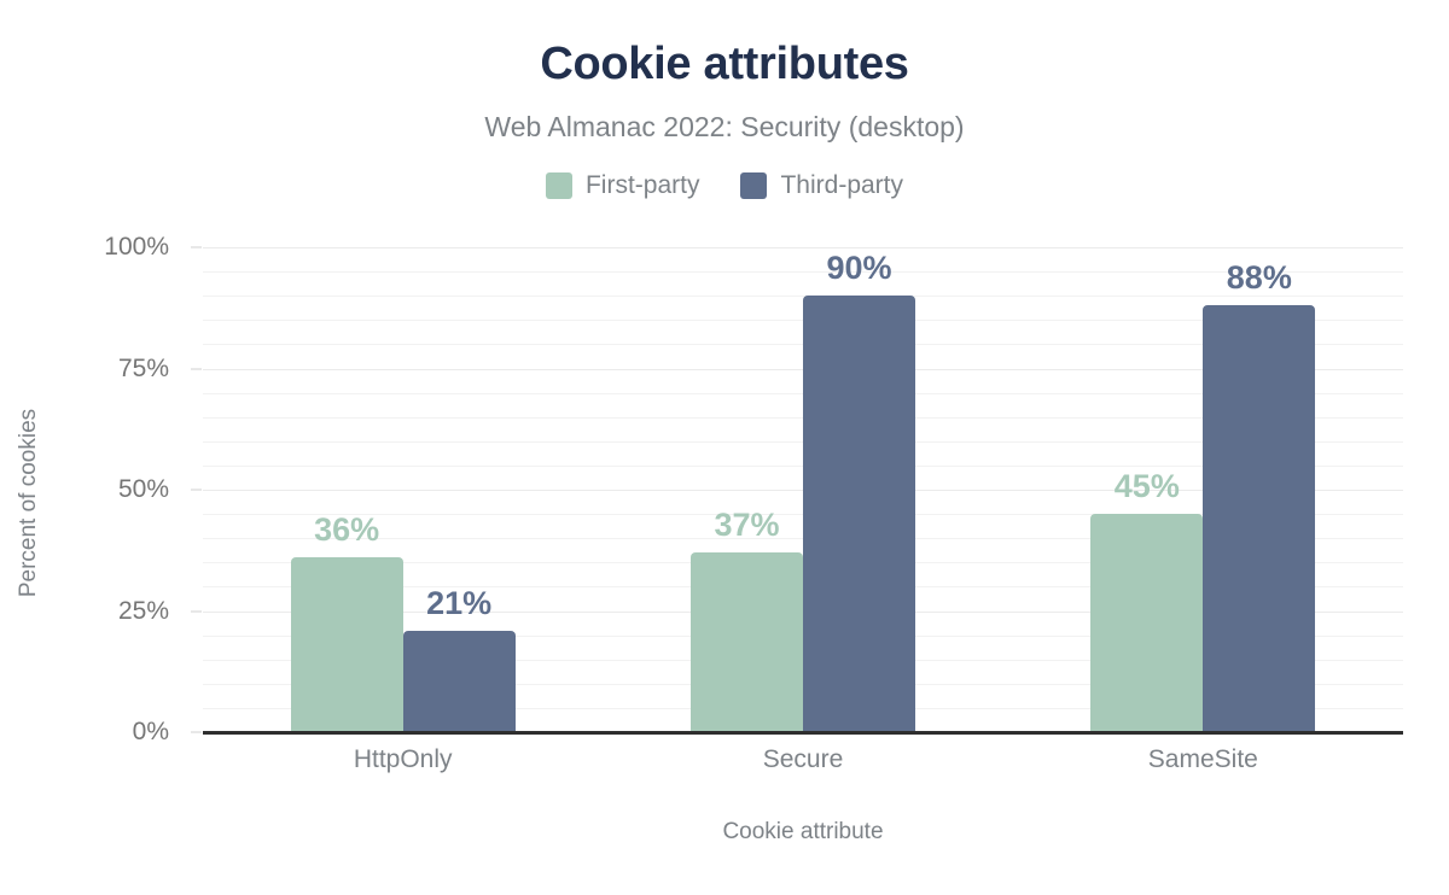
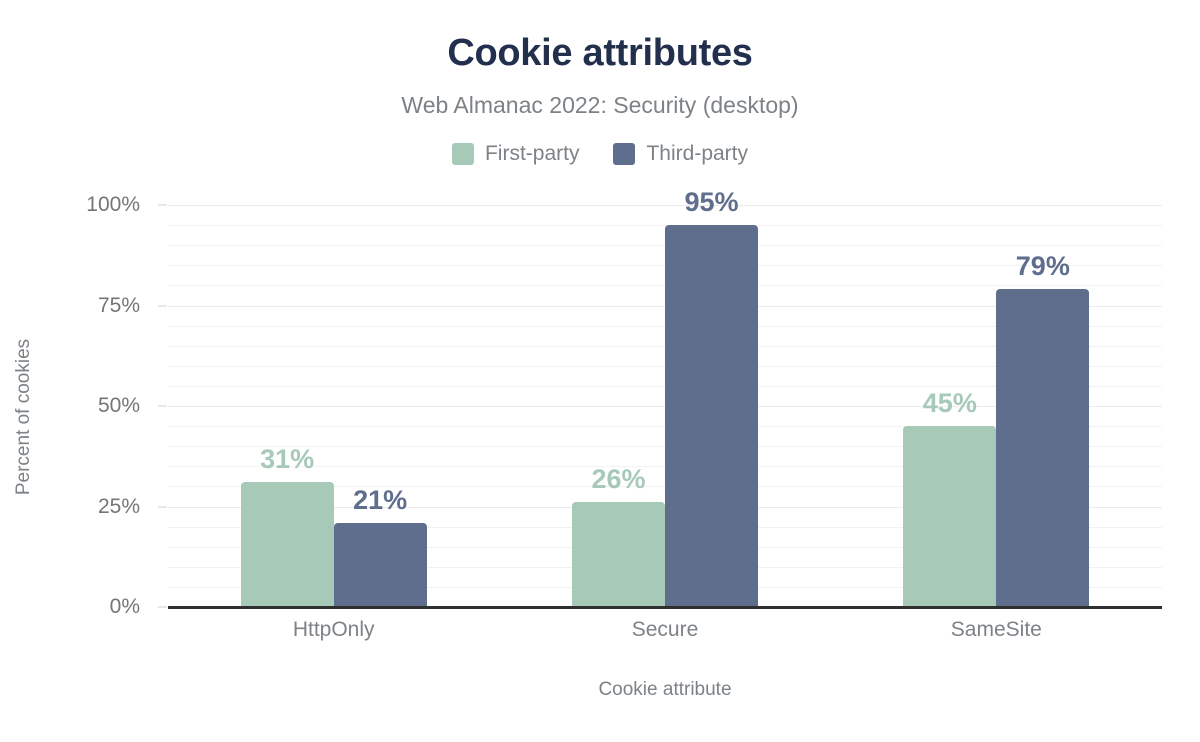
First-party/HttpOnly: 36% -> 31%
First-party/Secure: 37% -> 26%
Third-party/Secure: 90% -> 95%
Third-party/SameSite: 88% -> 79%
